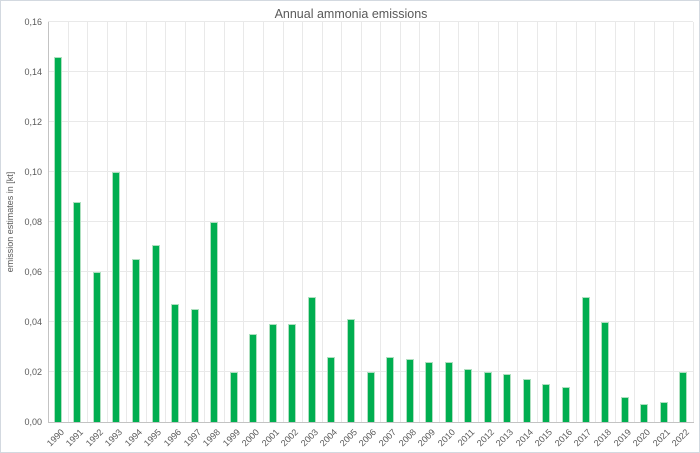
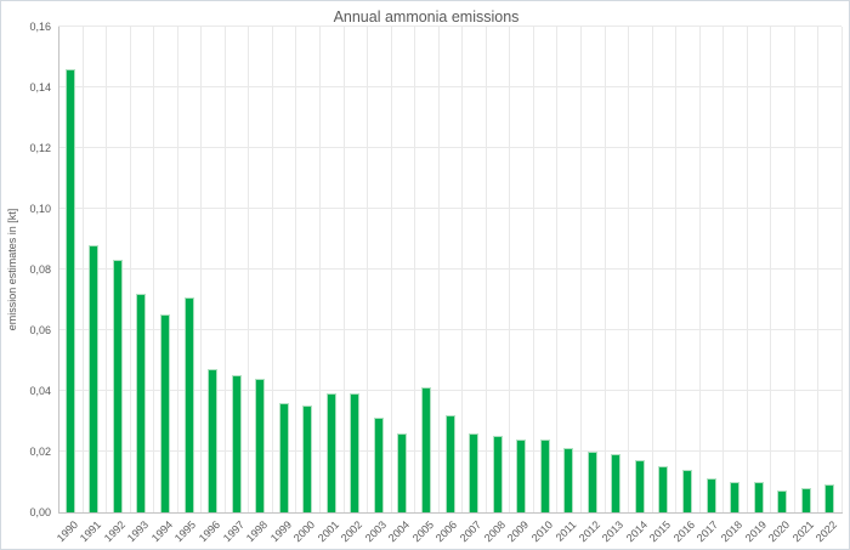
1992: 0,06 -> 0,08
1993: 0,10 -> 0,07
1998: 0,08 -> 0,04
1999: 0,02 -> 0,04
2003: 0,05 -> 0,03
2006: 0,02 -> 0,03
2017: 0,05 -> 0,01
2018: 0,04 -> 0,01
2022: 0,02 -> 0,01
